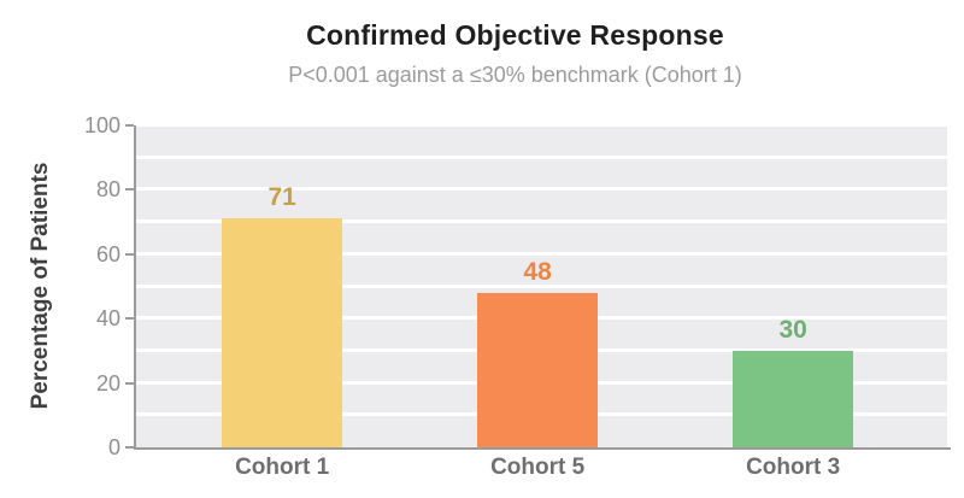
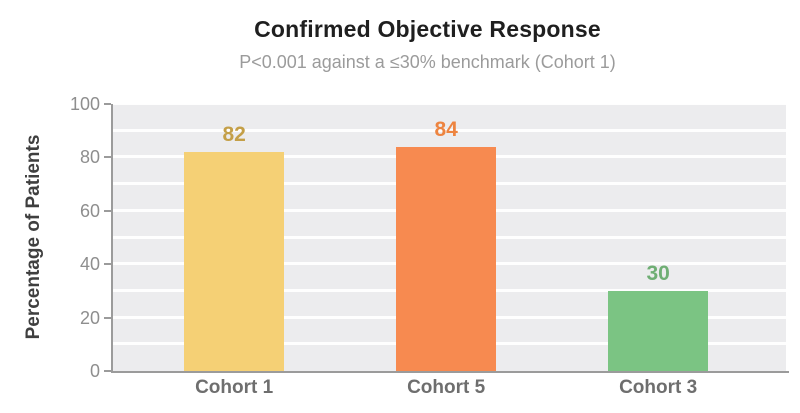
Cohort 1: 71 -> 82
Cohort 5: 48 -> 84
